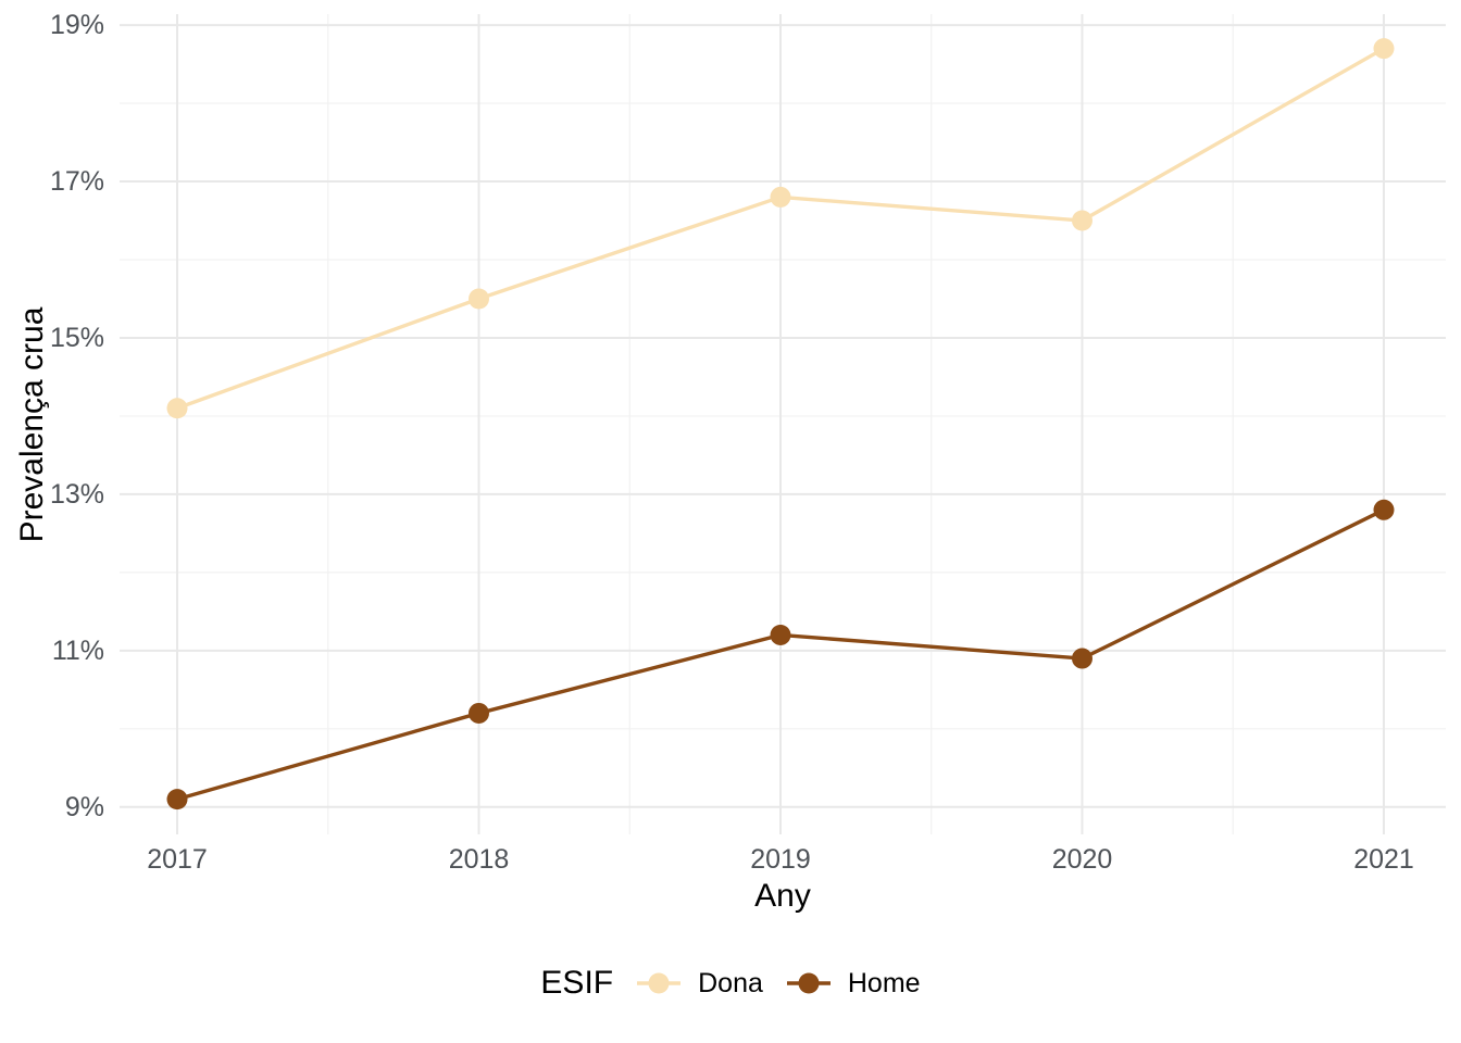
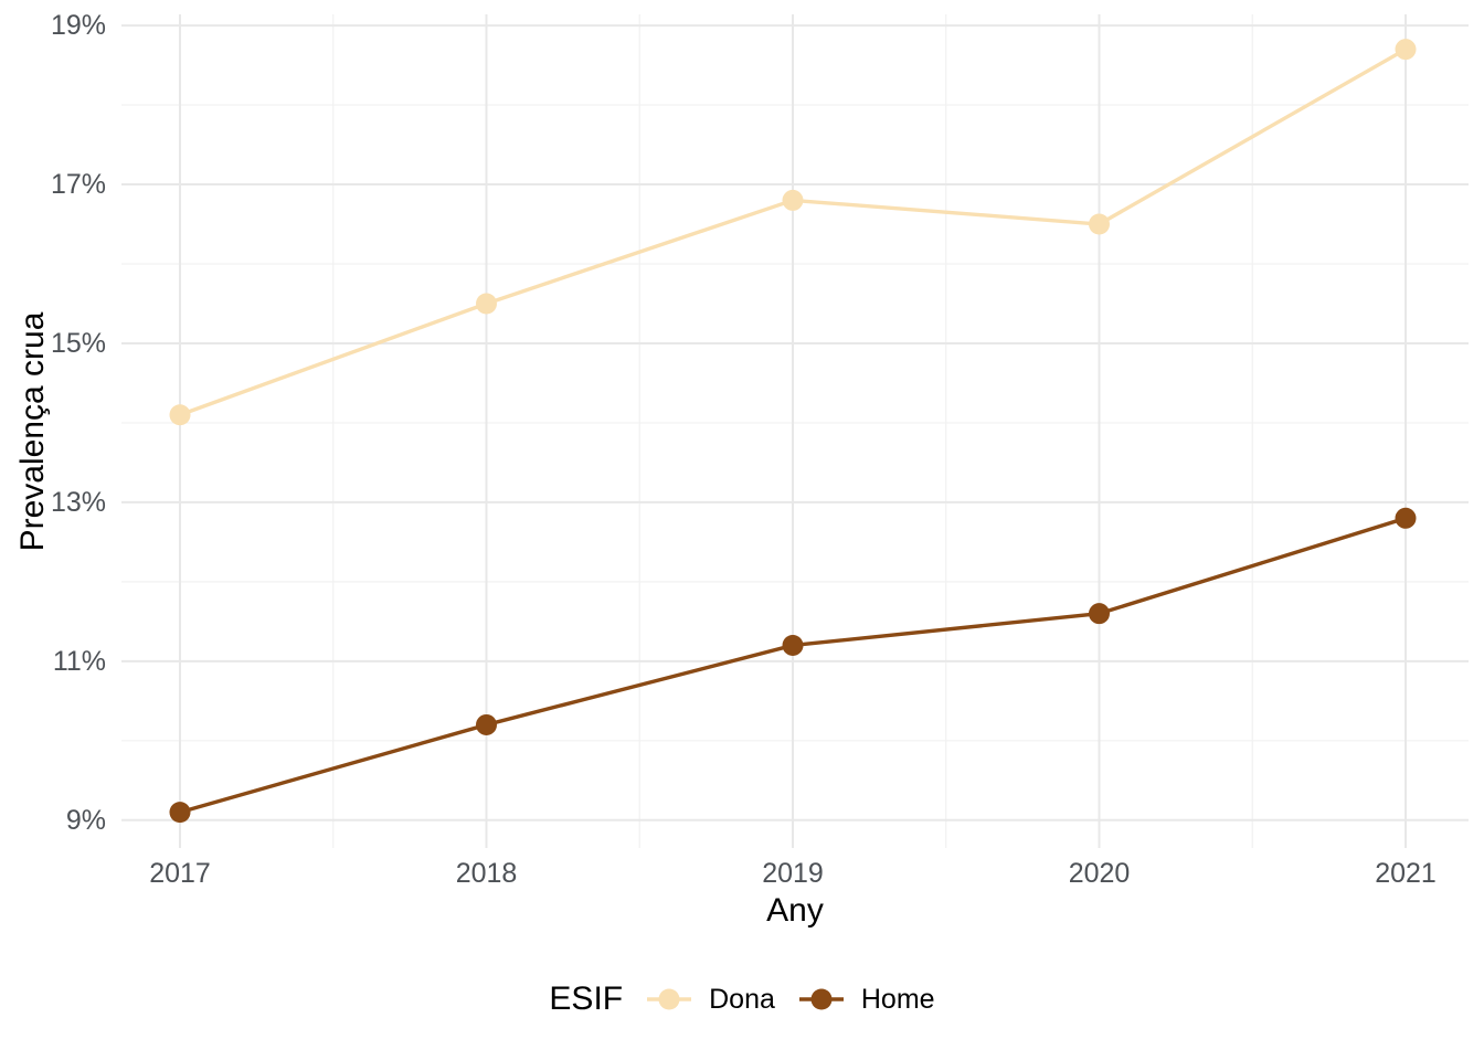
Home/2020: 10.9% -> 11.6%
